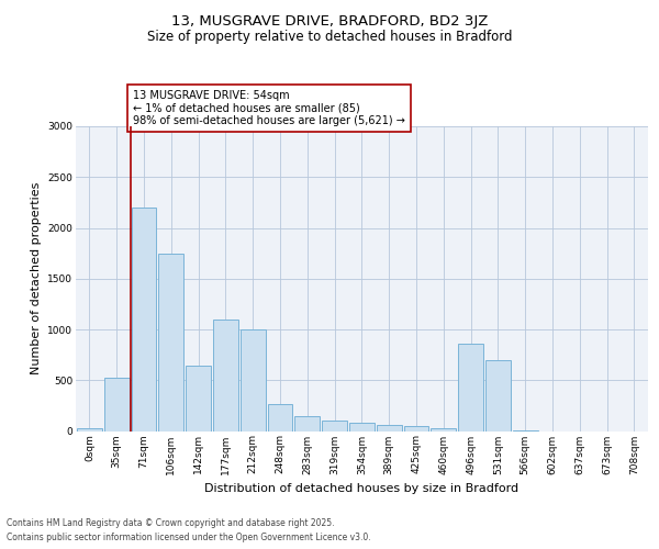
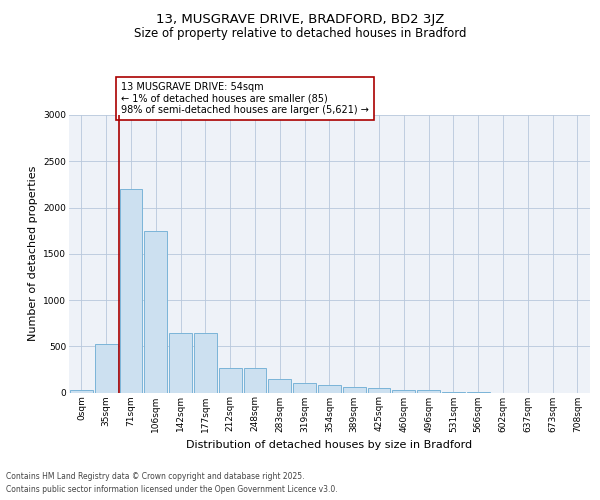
177sqm: 1100 -> 640
212sqm: 1000 -> 260
496sqm: 860 -> 20
531sqm: 700 -> 0
